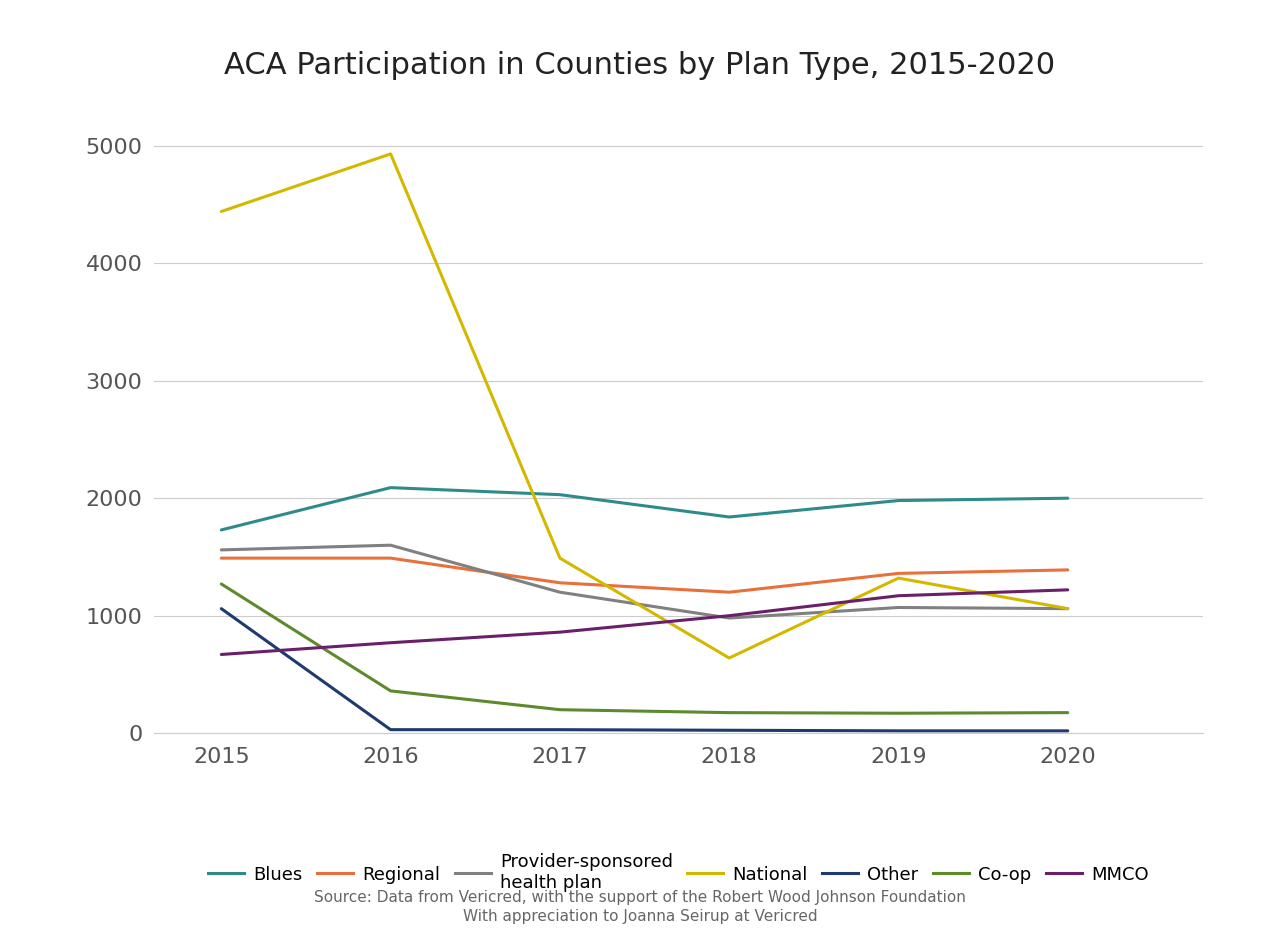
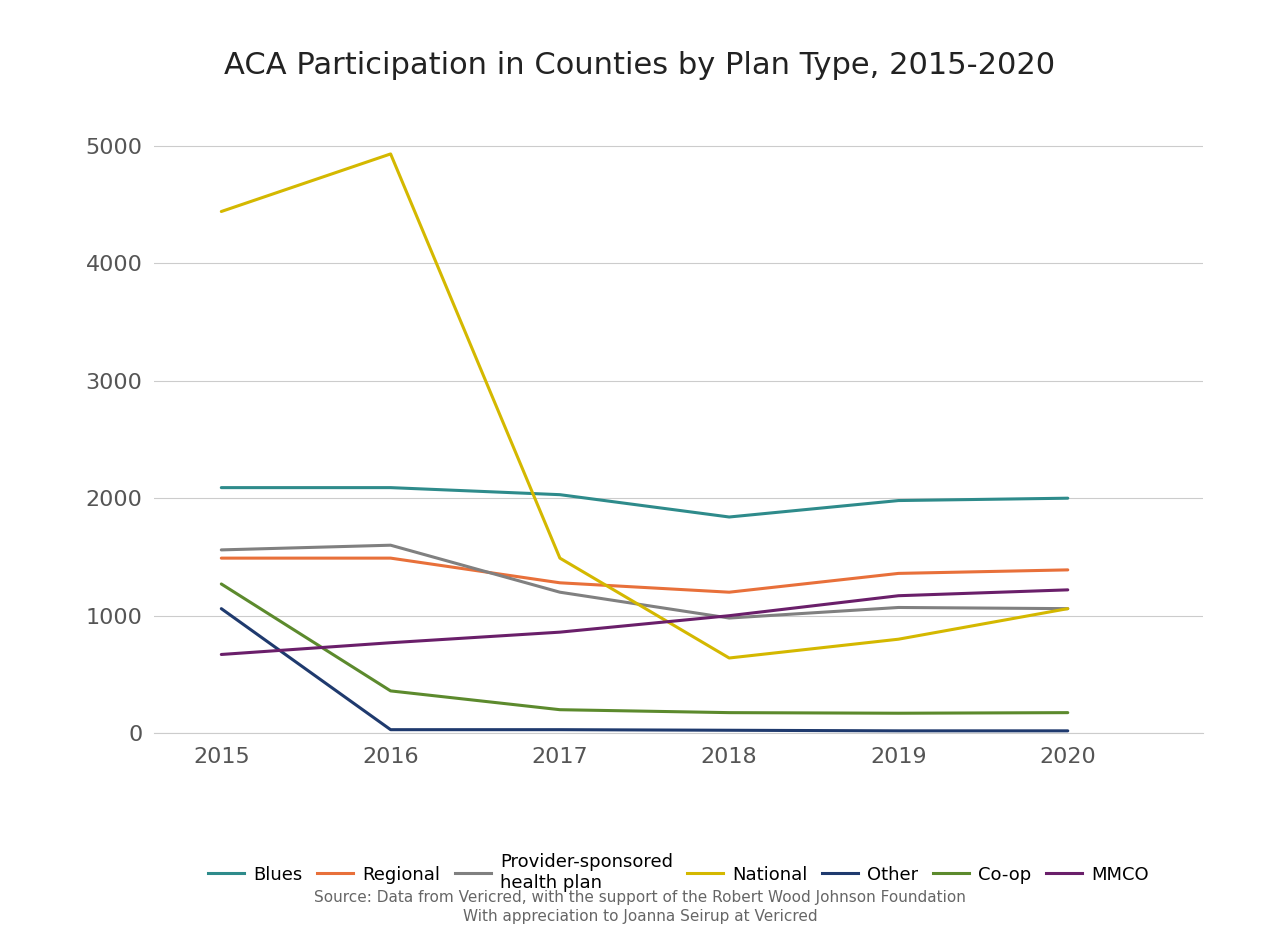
Blues/2015: 1730 -> 2090
National/2019: 1320 -> 800
